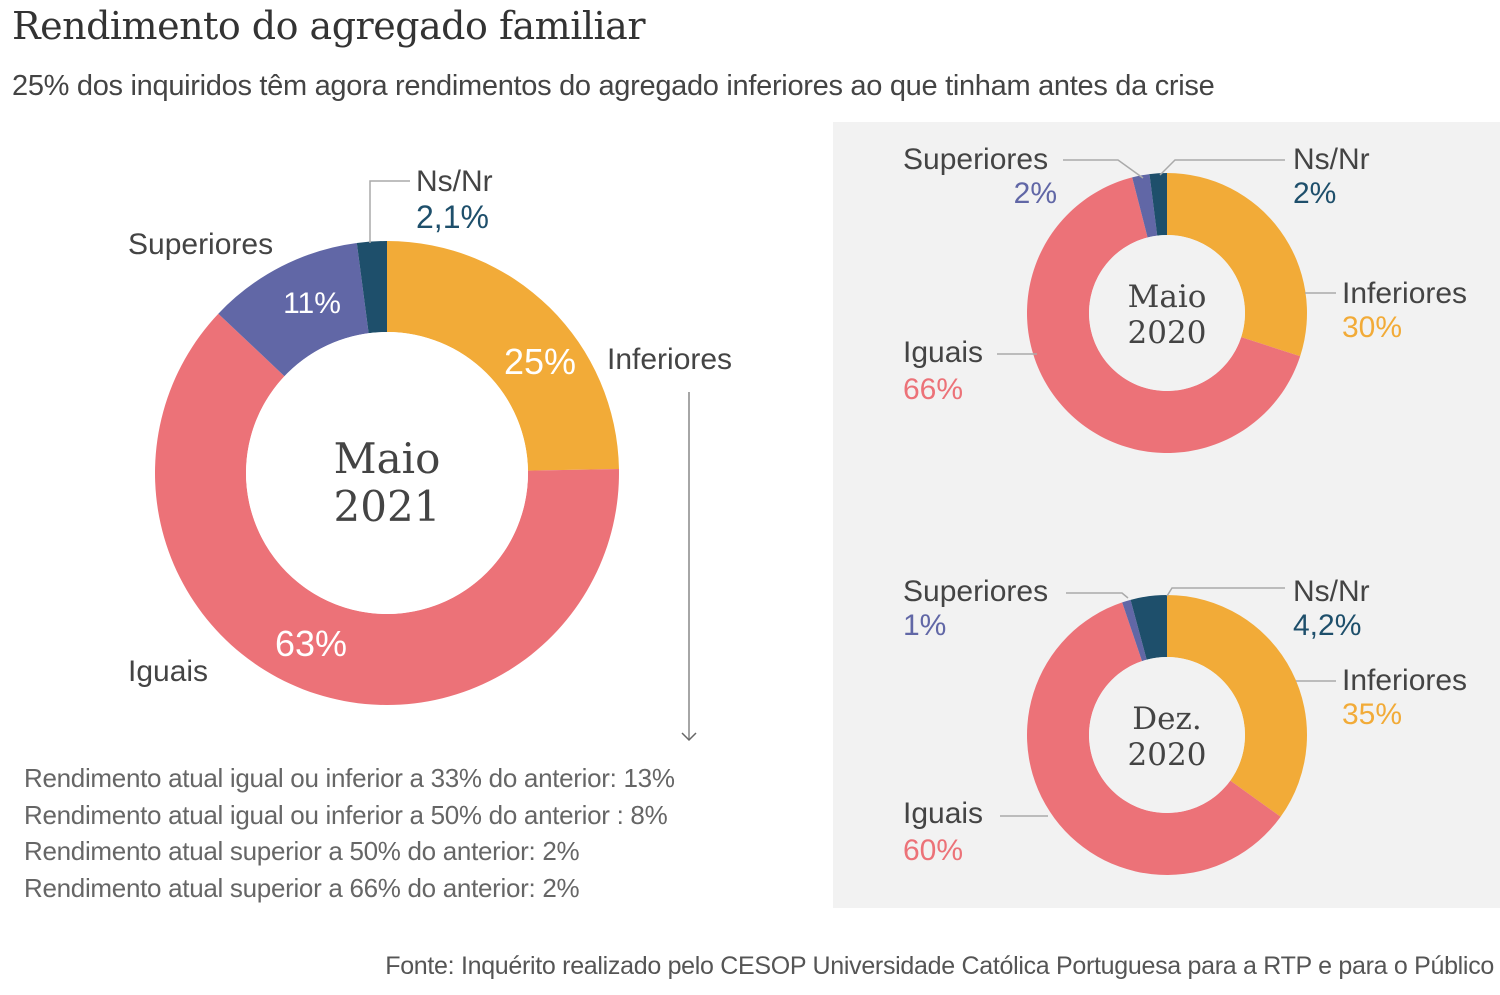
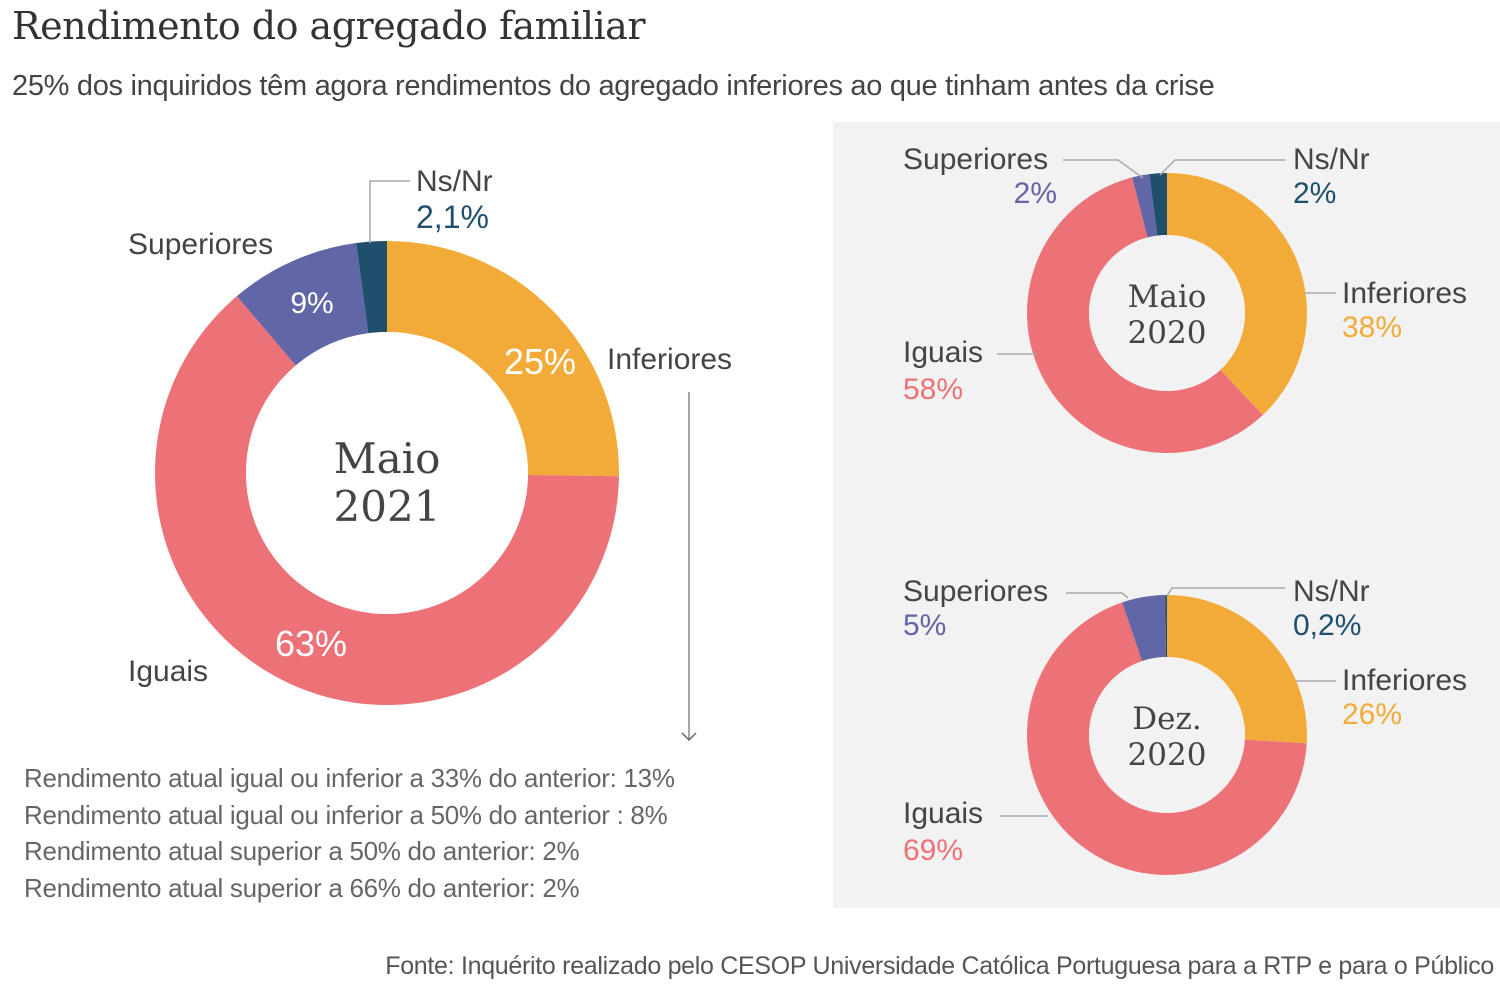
Maio 2021/Superiores: 11% -> 9%
Maio 2020/Inferiores: 30% -> 38%
Maio 2020/Iguais: 66% -> 58%
Dez. 2020/Inferiores: 35% -> 26%
Dez. 2020/Iguais: 60% -> 69%
Dez. 2020/Superiores: 1% -> 5%
Dez. 2020/Ns/Nr: 4,2% -> 0,2%
